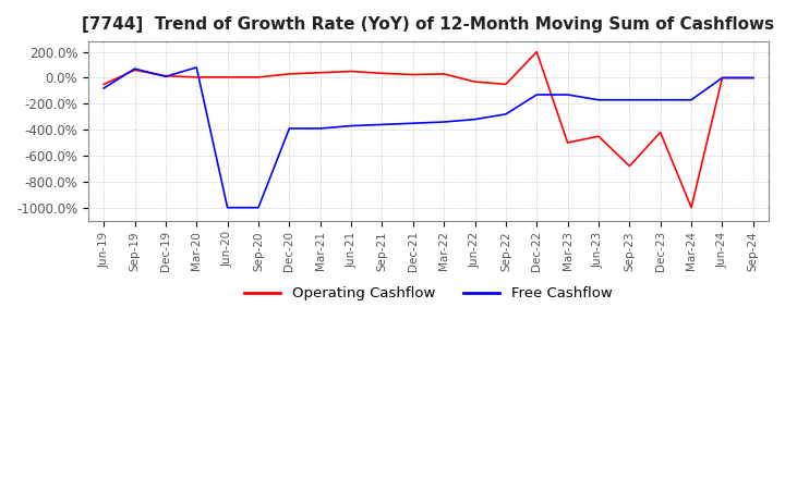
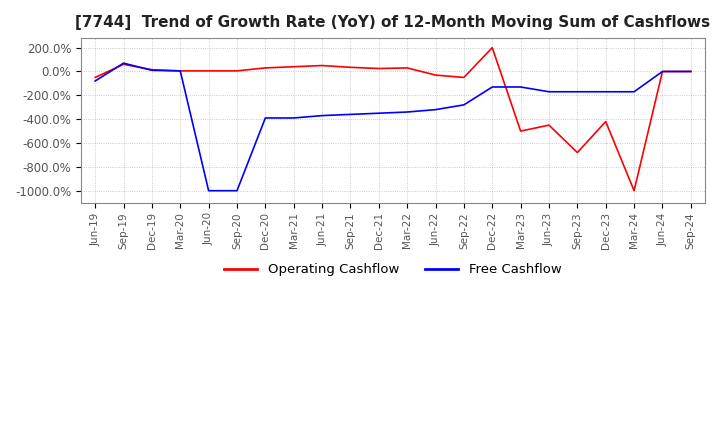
Free Cashflow/Mar-20: 80% -> 0%
